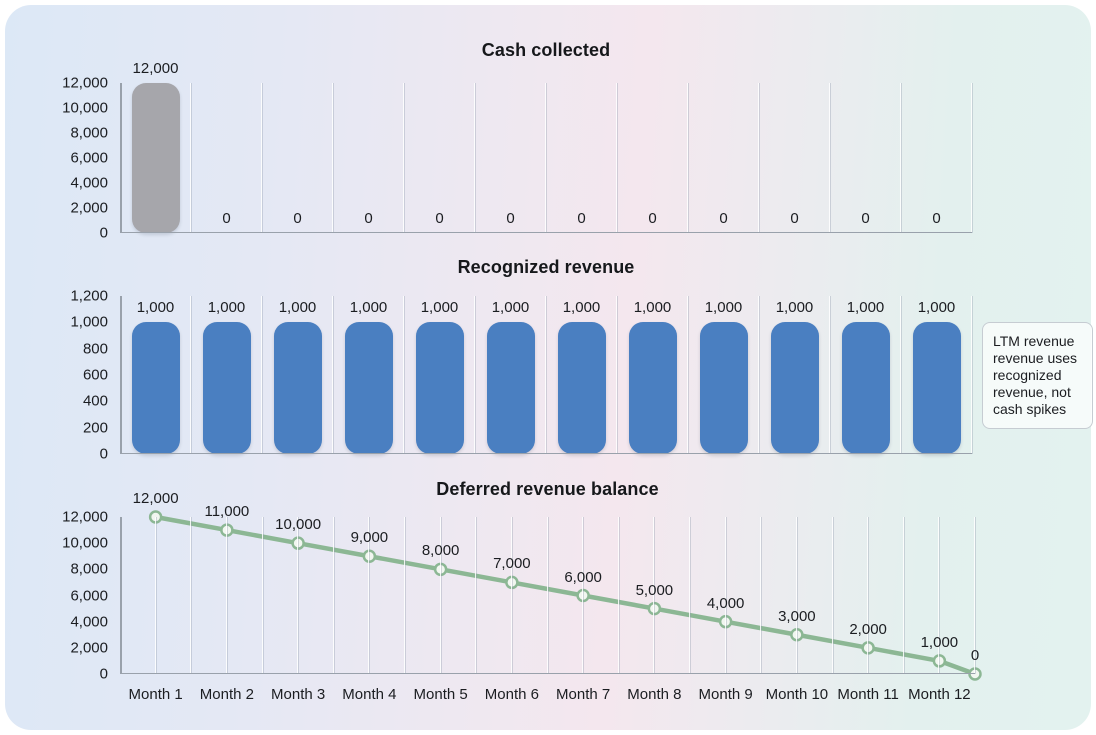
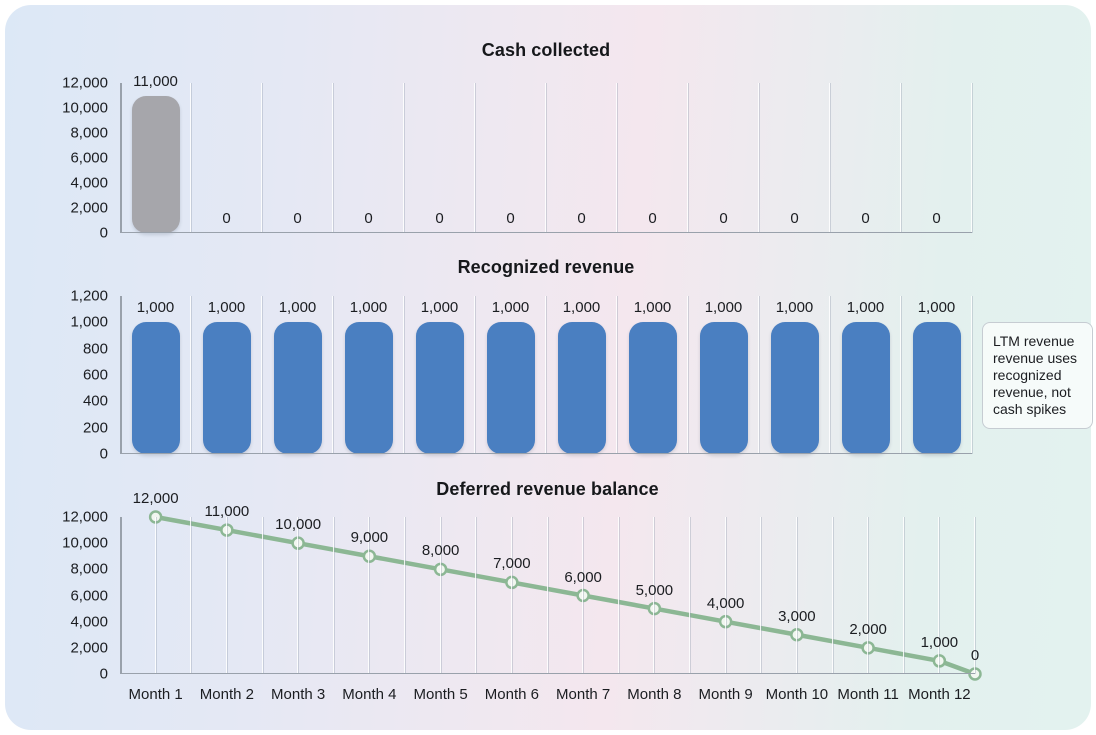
Cash collected/Month 1: 12,000 -> 11,000
